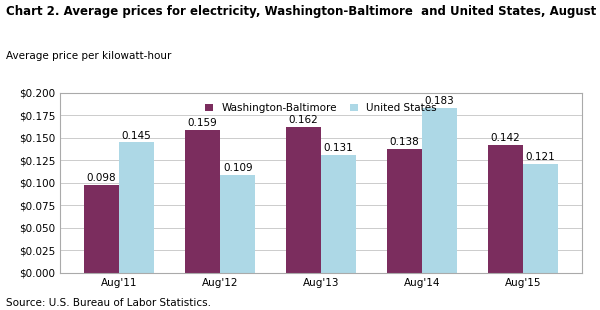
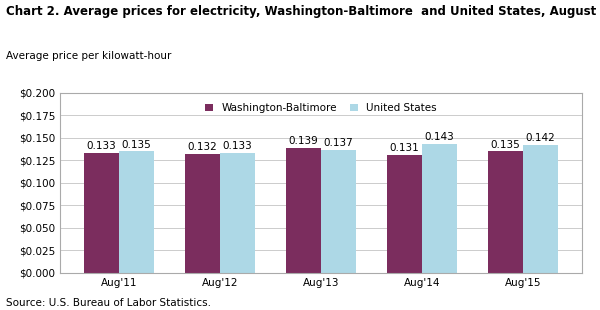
Washington-Baltimore/Aug'11: 0.098 -> 0.133
United States/Aug'11: 0.145 -> 0.135
Washington-Baltimore/Aug'12: 0.159 -> 0.132
United States/Aug'12: 0.109 -> 0.133
Washington-Baltimore/Aug'13: 0.162 -> 0.139
United States/Aug'13: 0.131 -> 0.137
Washington-Baltimore/Aug'14: 0.138 -> 0.131
United States/Aug'14: 0.183 -> 0.143
Washington-Baltimore/Aug'15: 0.142 -> 0.135
United States/Aug'15: 0.121 -> 0.142
